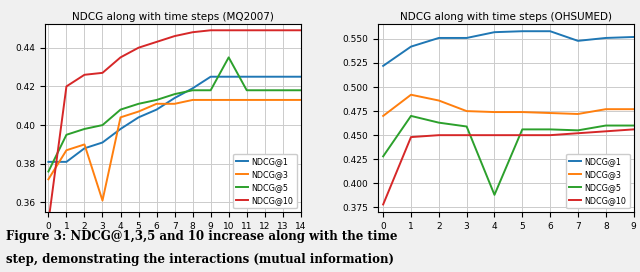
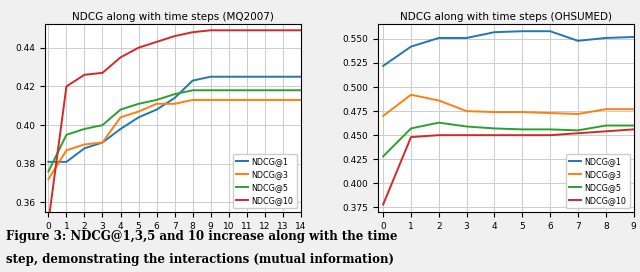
NDCG along with time steps (MQ2007)/NDCG@3/3: 0.361 -> 0.391
NDCG along with time steps (MQ2007)/NDCG@1/8: 0.419 -> 0.423
NDCG along with time steps (MQ2007)/NDCG@5/10: 0.435 -> 0.418
NDCG along with time steps (OHSUMED)/NDCG@5/1: 0.470 -> 0.457
NDCG along with time steps (OHSUMED)/NDCG@5/4: 0.388 -> 0.457
